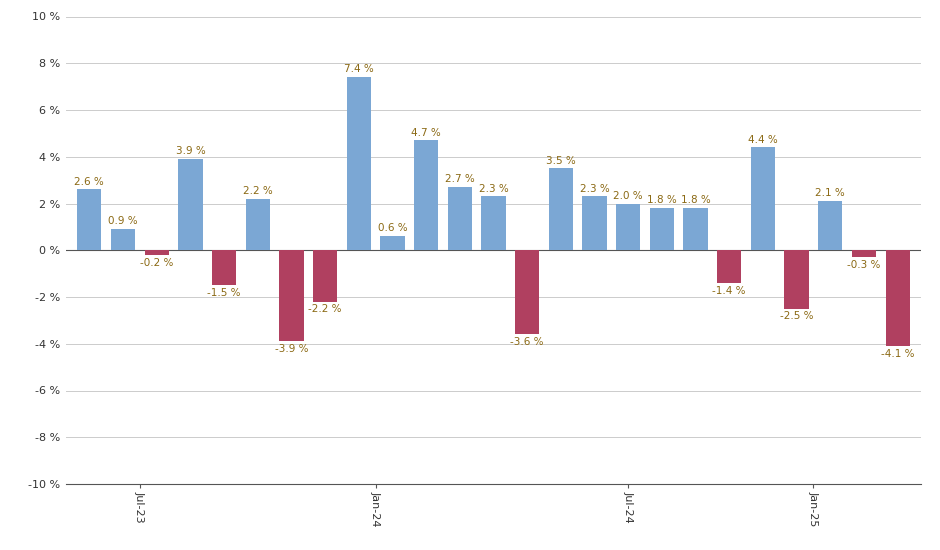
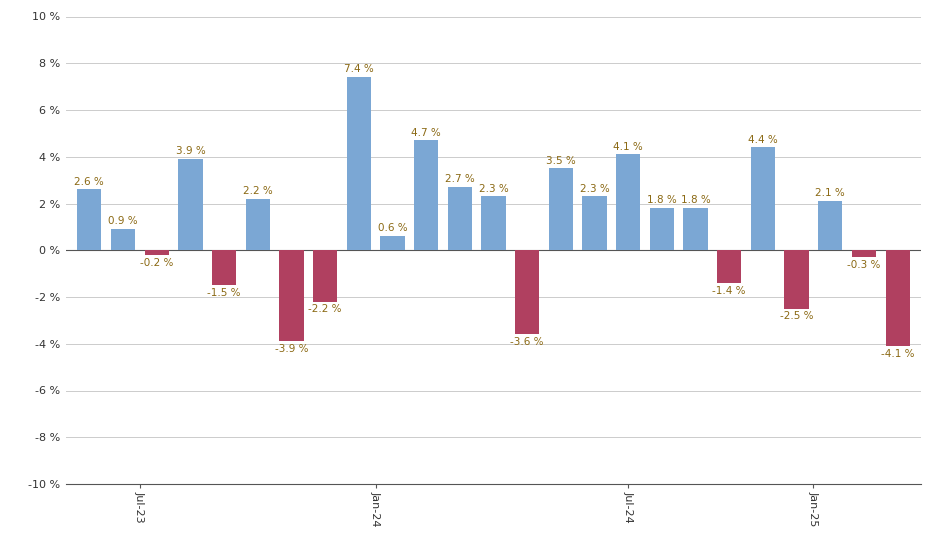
Jul-24: 2.0 -> 4.1
